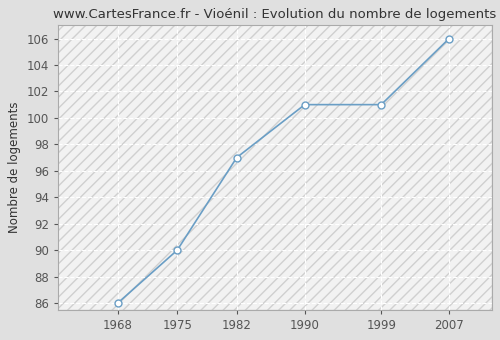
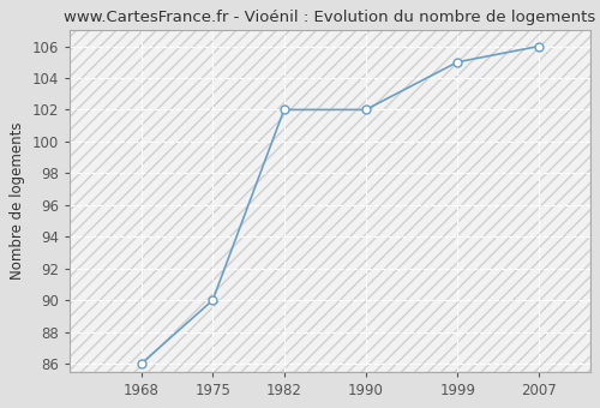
1982: 97 -> 102
1990: 101 -> 102
1999: 101 -> 105
